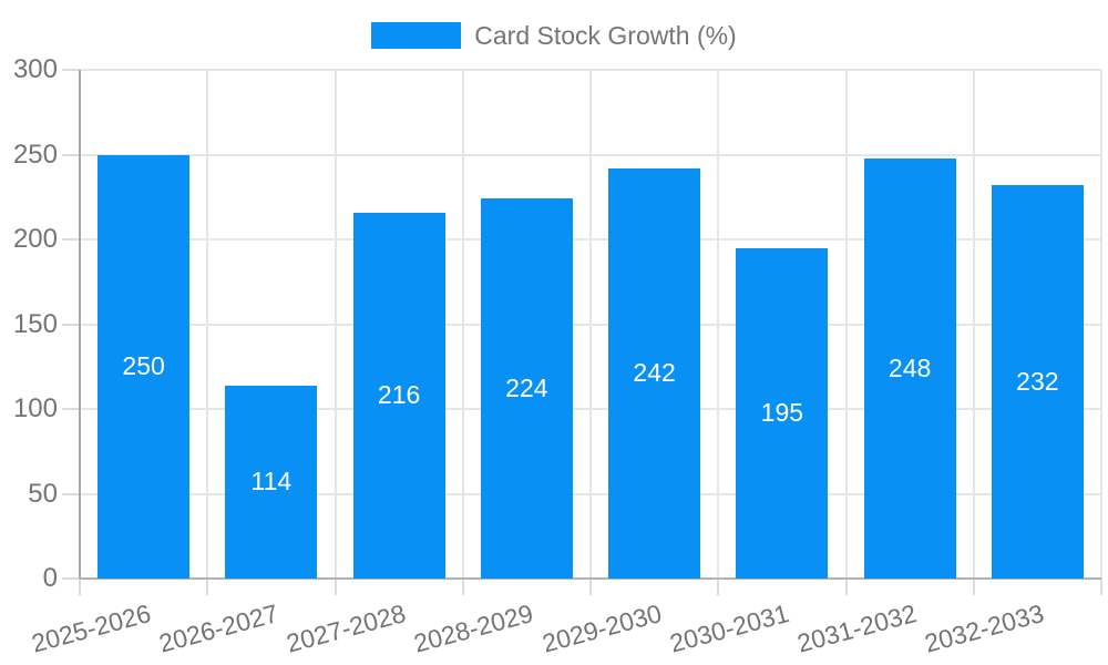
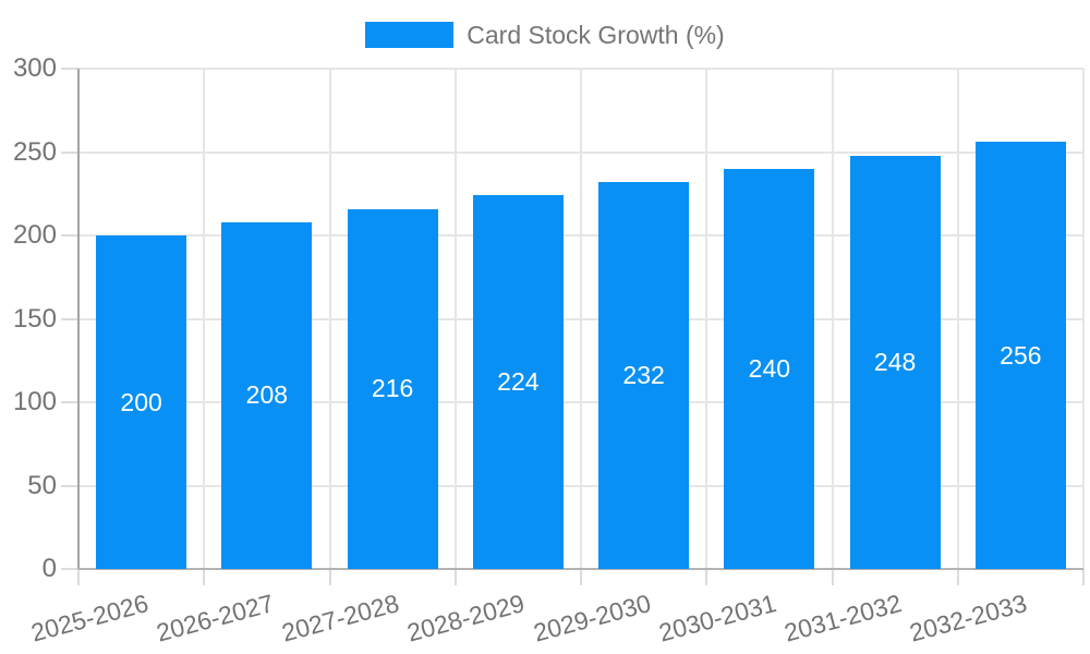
2025-2026: 250 -> 200
2026-2027: 114 -> 208
2029-2030: 242 -> 232
2030-2031: 195 -> 240
2032-2033: 232 -> 256
